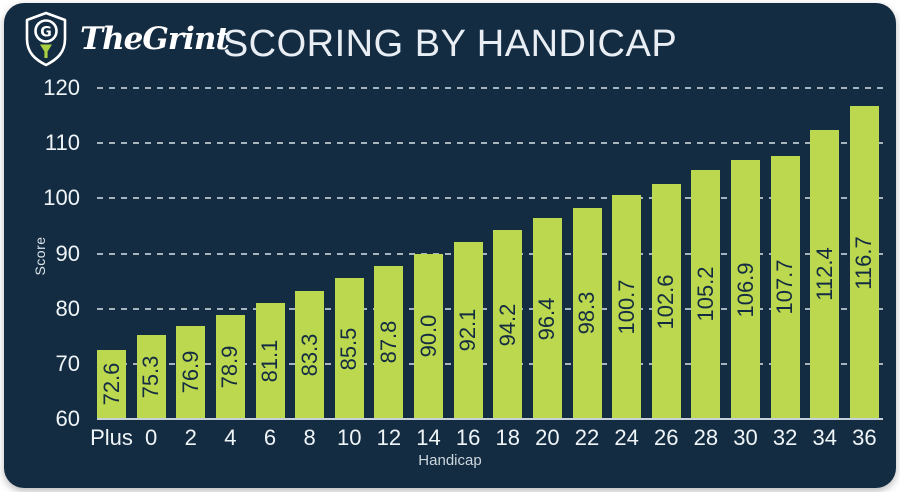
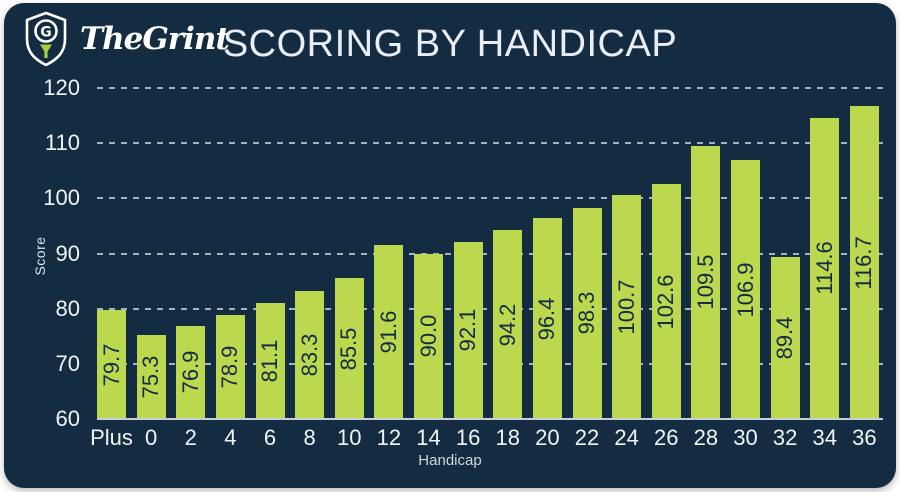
Plus: 72.6 -> 79.7
12: 87.8 -> 91.6
28: 105.2 -> 109.5
32: 107.7 -> 89.4
34: 112.4 -> 114.6
